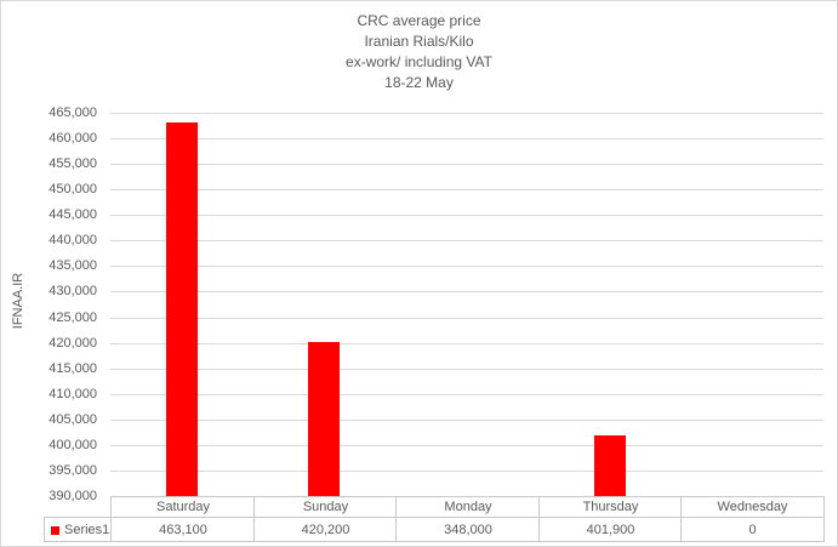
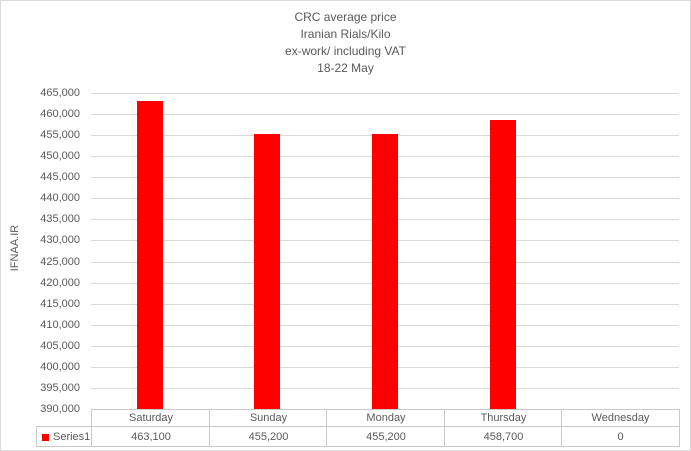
Sunday: 420,200 -> 455,200
Monday: 348,000 -> 455,200
Thursday: 401,900 -> 458,700
